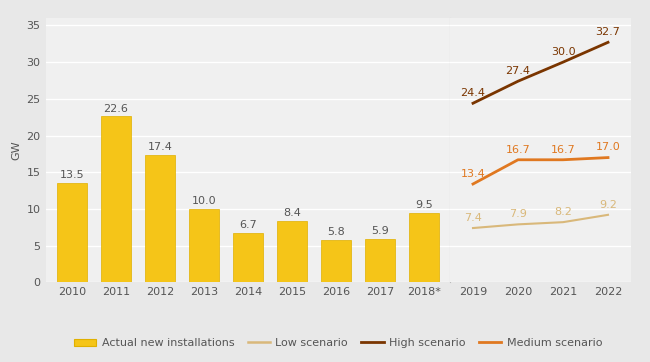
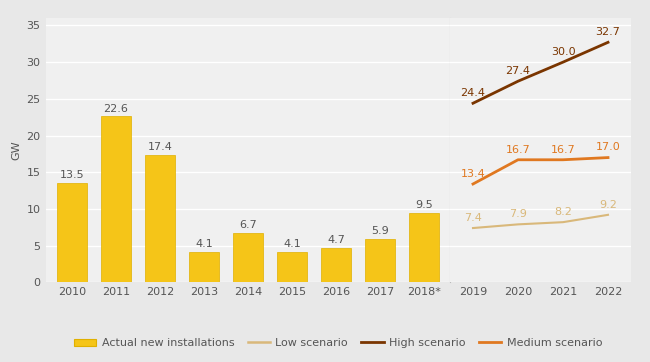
2013: 10.0 -> 4.1
2015: 8.4 -> 4.1
2016: 5.8 -> 4.7
